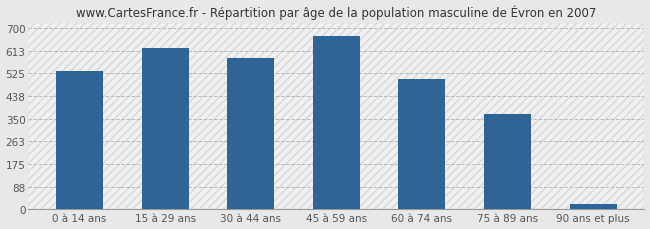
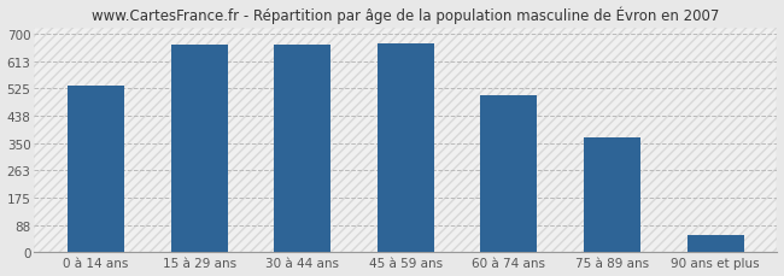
15 à 29 ans: 622 -> 665
30 à 44 ans: 585 -> 665
90 ans et plus: 22 -> 55
